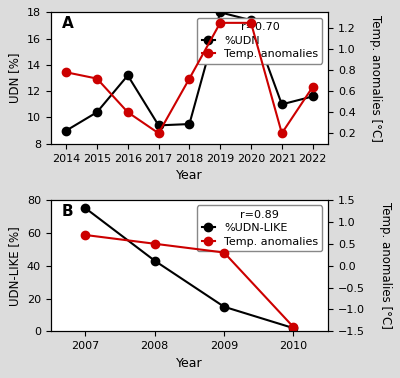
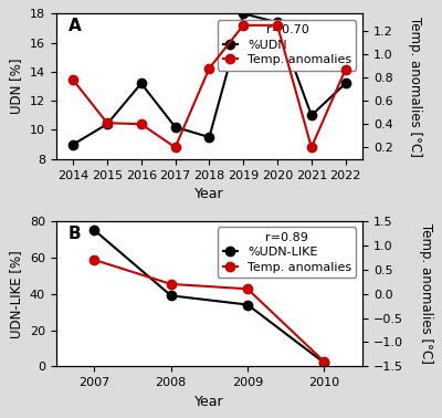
Temp. anomalies/2015: 0.72 -> 0.41
%UDN/2017: 9.4 -> 10.2
Temp. anomalies/2018: 0.72 -> 0.88
%UDN/2022: 11.6 -> 13.2
Temp. anomalies/2022: 0.64 -> 0.87
%UDN-LIKE/2008: 43 -> 39
Temp. anomalies/2008: 0.5 -> 0.2
%UDN-LIKE/2009: 15 -> 34
Temp. anomalies/2009: 0.3 -> 0.1
